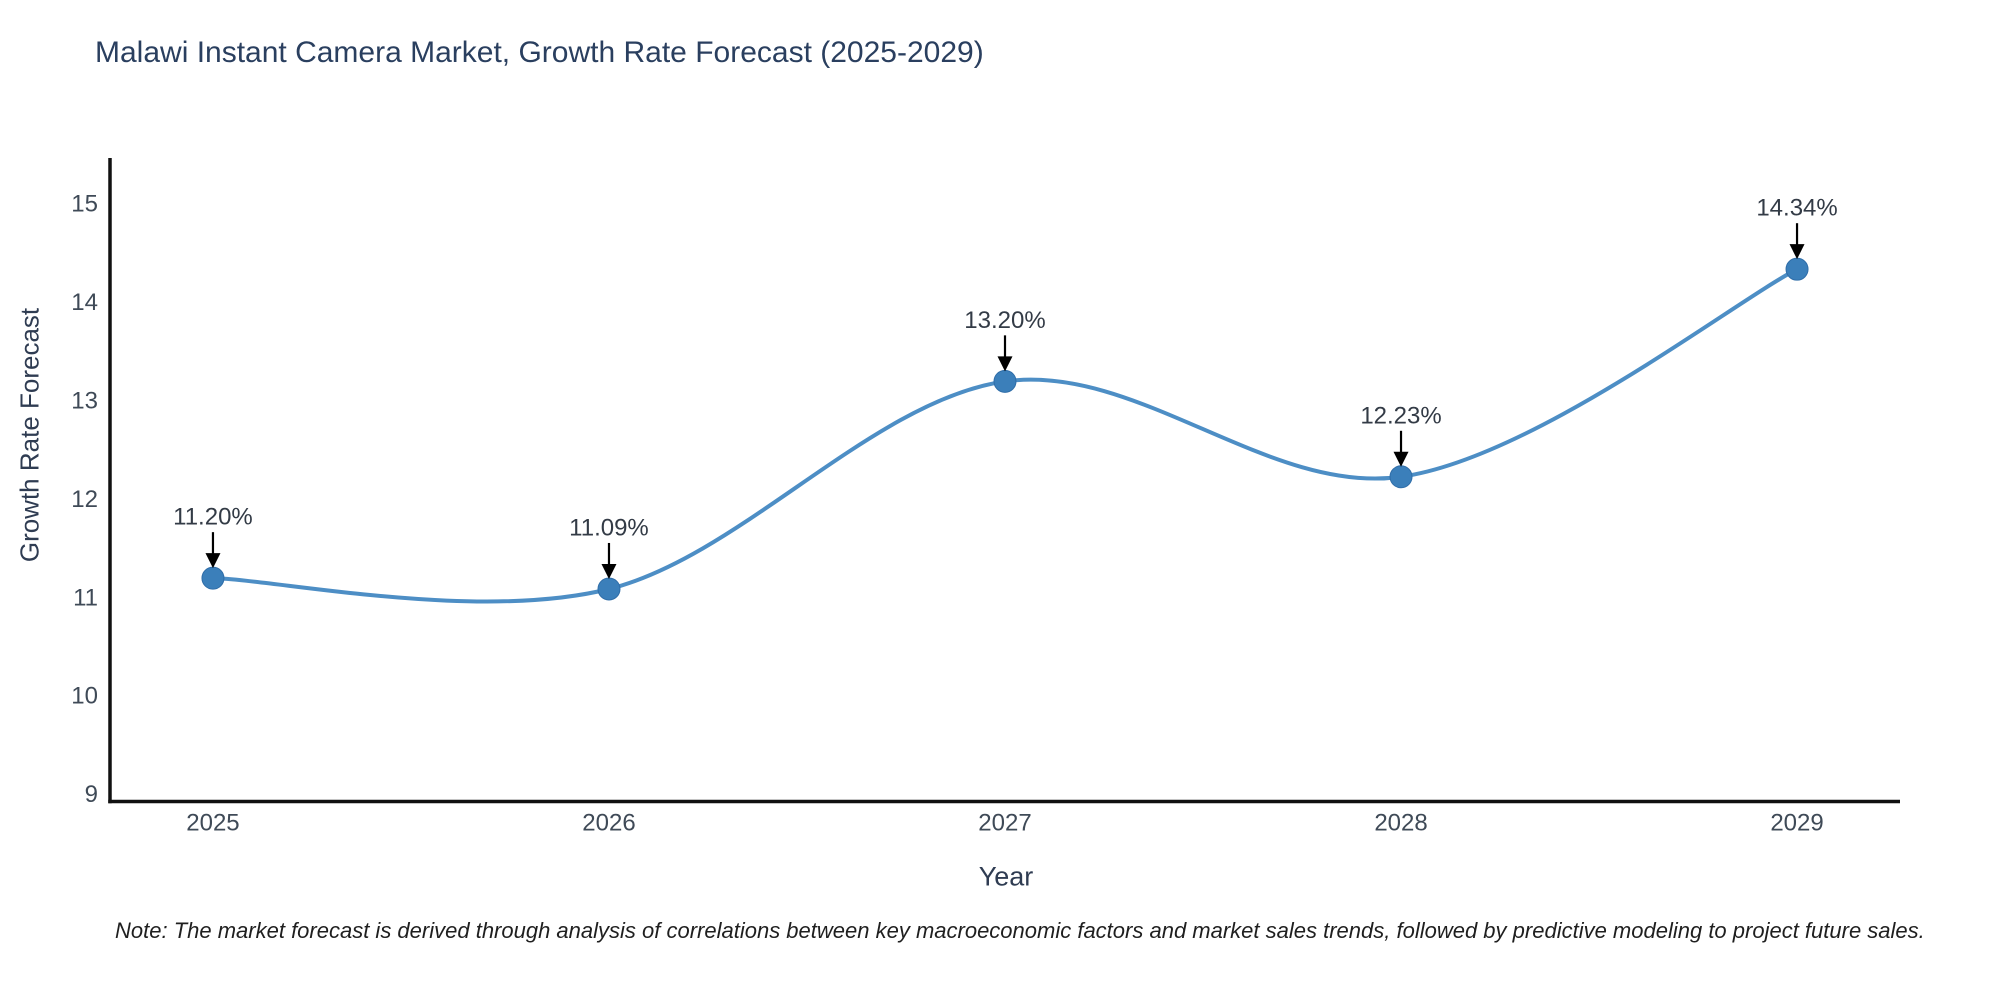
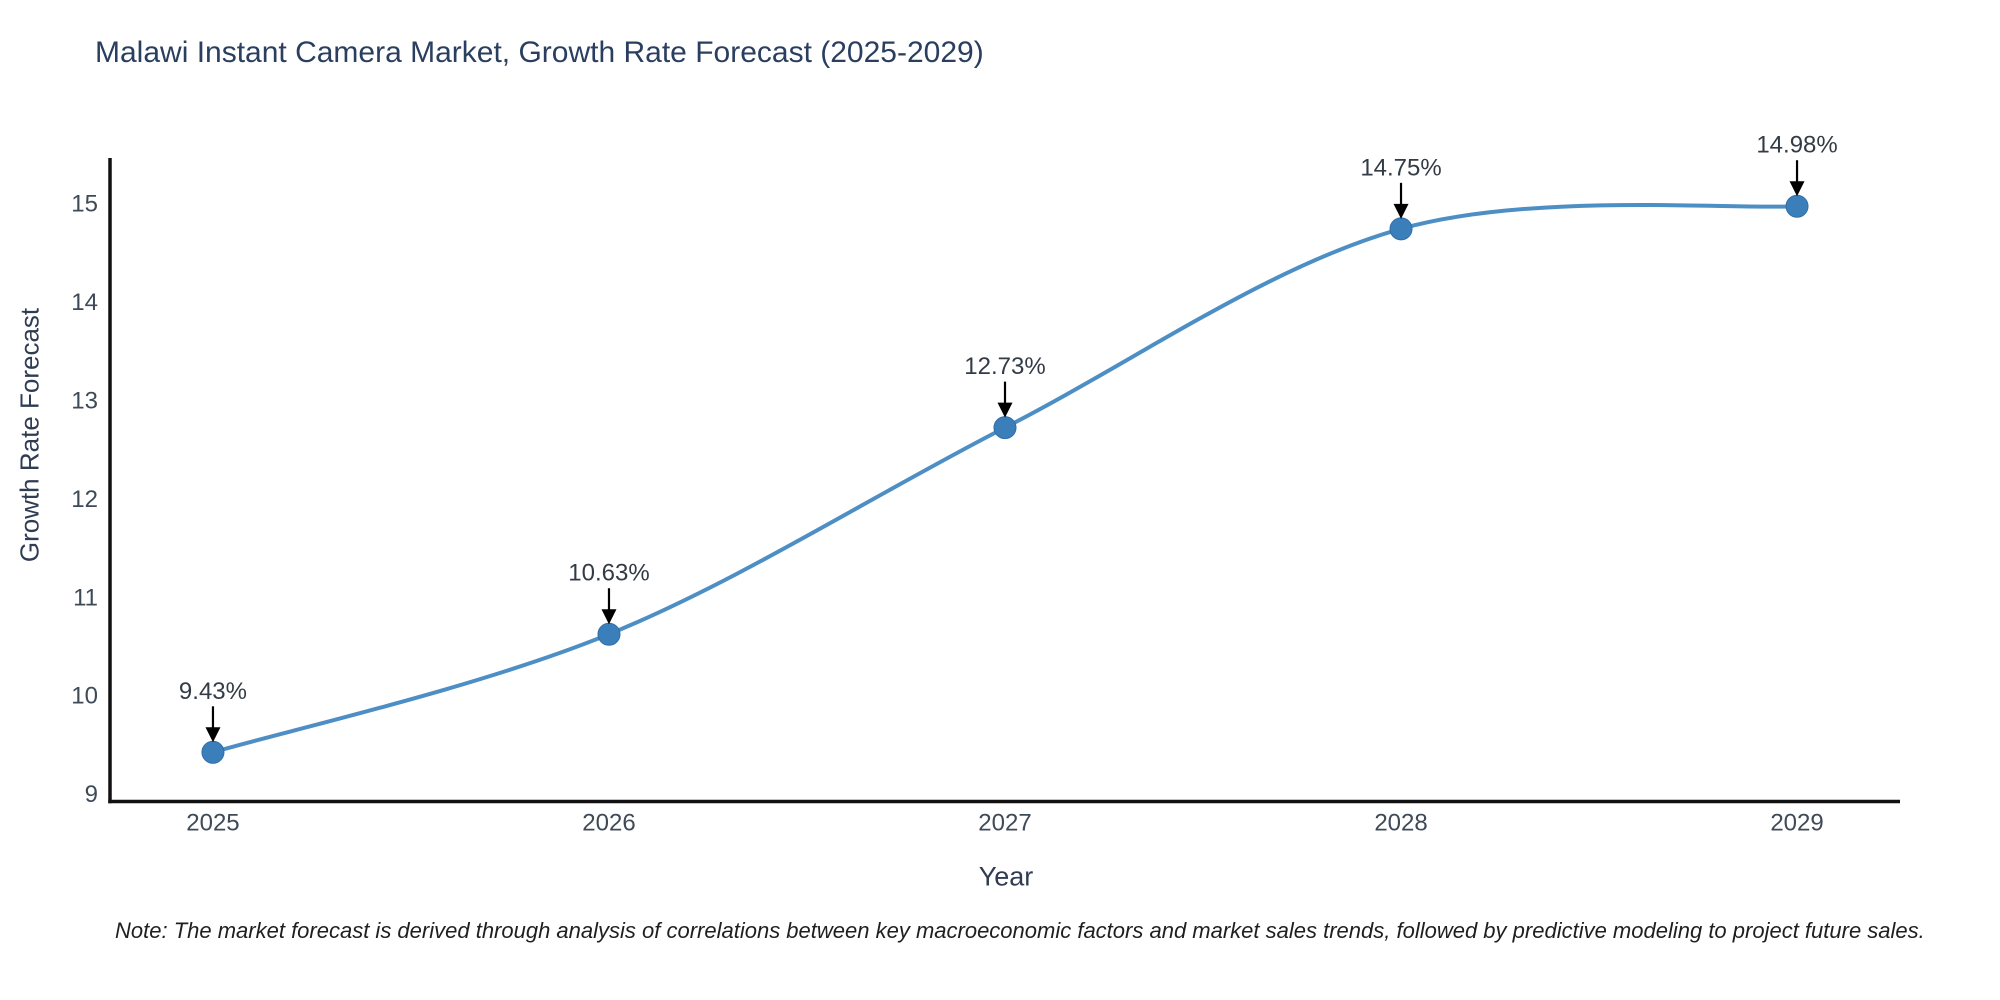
2025: 11.20% -> 9.43%
2026: 11.09% -> 10.63%
2027: 13.20% -> 12.73%
2028: 12.23% -> 14.75%
2029: 14.34% -> 14.98%
